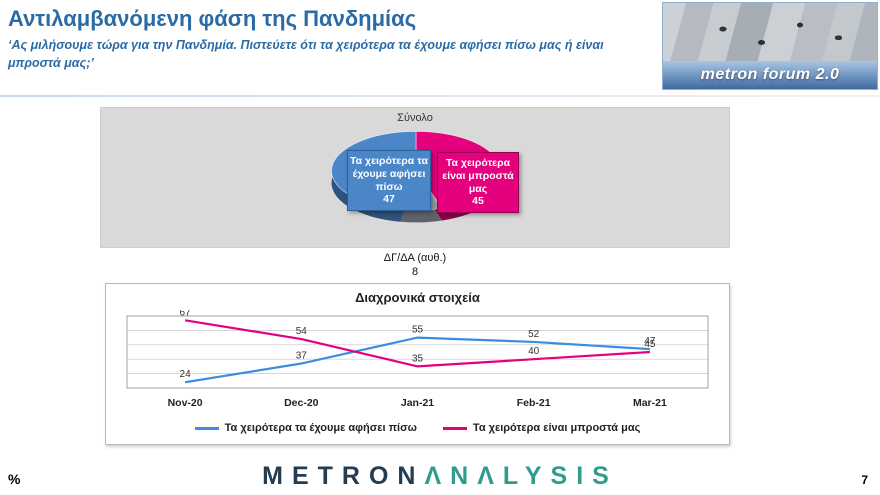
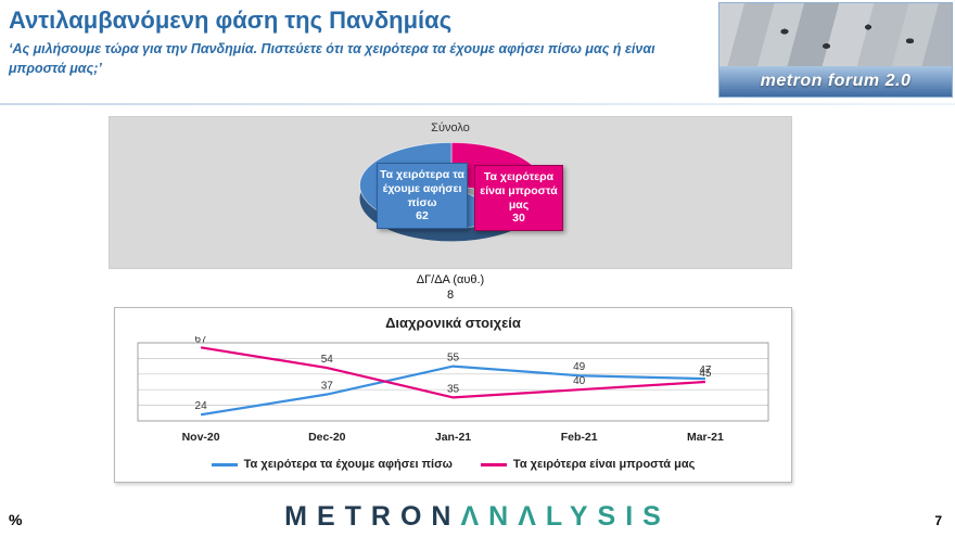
Σύνολο/Τα χειρότερα τα έχουμε αφήσει πίσω: 47 -> 62
Σύνολο/Τα χειρότερα είναι μπροστά μας: 45 -> 30
Διαχρονικά στοιχεία/Τα χειρότερα τα έχουμε αφήσει πίσω/Feb-21: 52 -> 49
